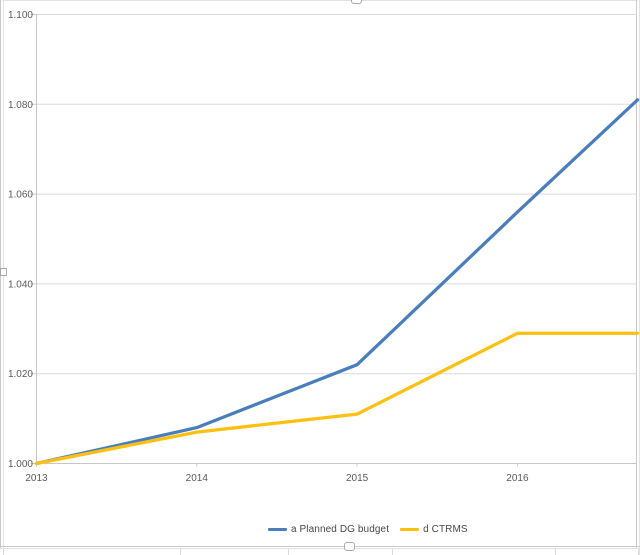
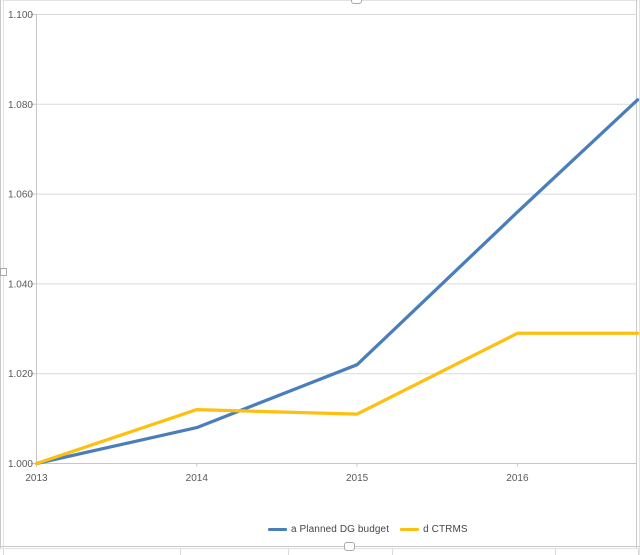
d CTRMS/2014: 1.007 -> 1.012
